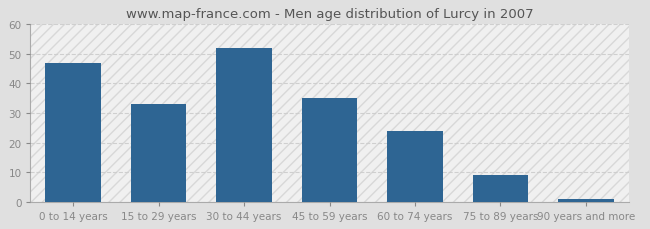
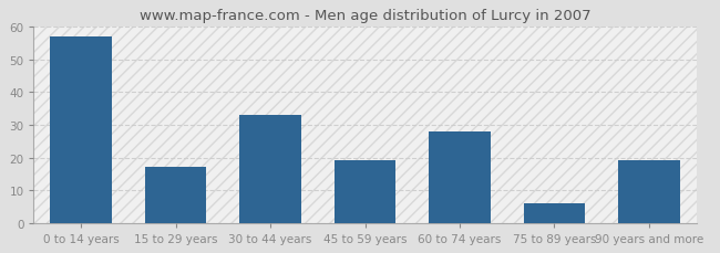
0 to 14 years: 47 -> 57
15 to 29 years: 33 -> 17
30 to 44 years: 52 -> 33
45 to 59 years: 35 -> 19
60 to 74 years: 24 -> 28
75 to 89 years: 9 -> 6
90 years and more: 1 -> 19
